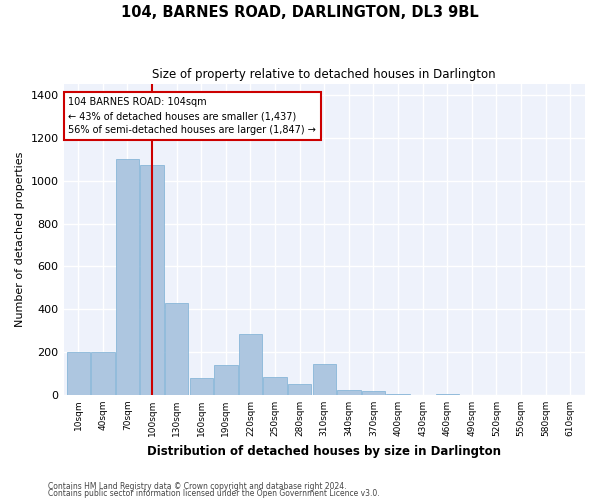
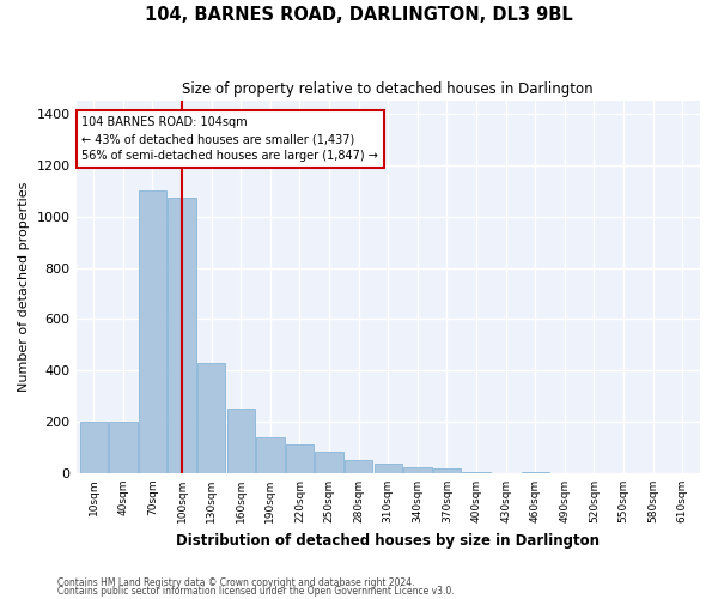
160sqm: 80 -> 250
220sqm: 285 -> 110
310sqm: 145 -> 35
